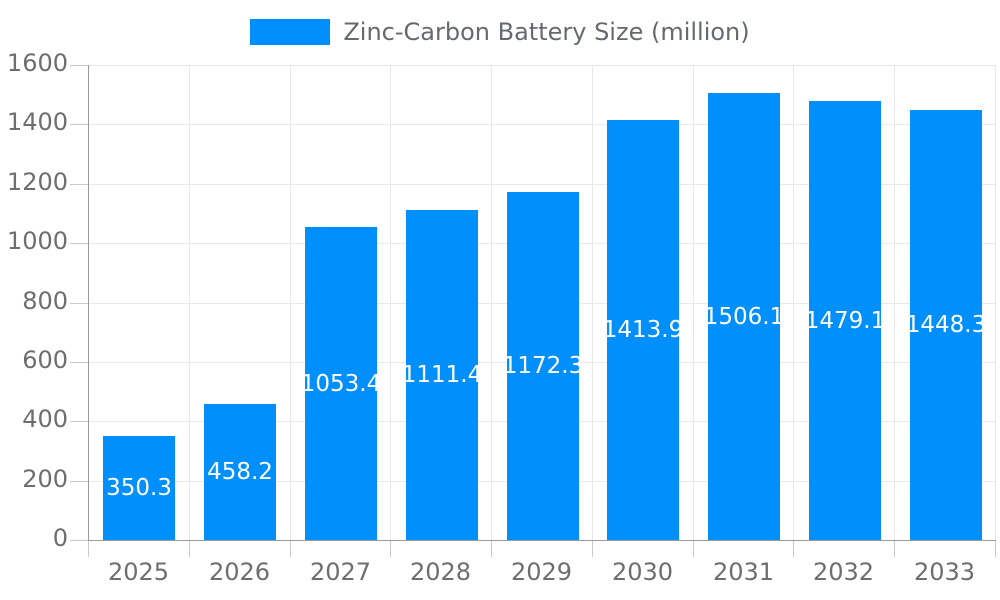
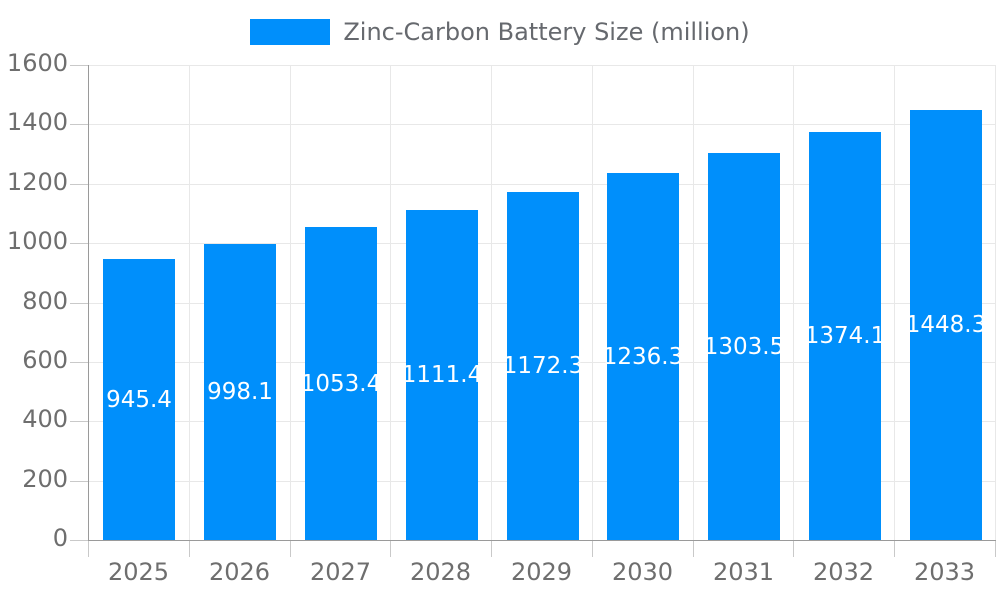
2025: 350.3 -> 945.4
2026: 458.2 -> 998.1
2030: 1413.9 -> 1236.3
2031: 1506.1 -> 1303.5
2032: 1479.1 -> 1374.1
